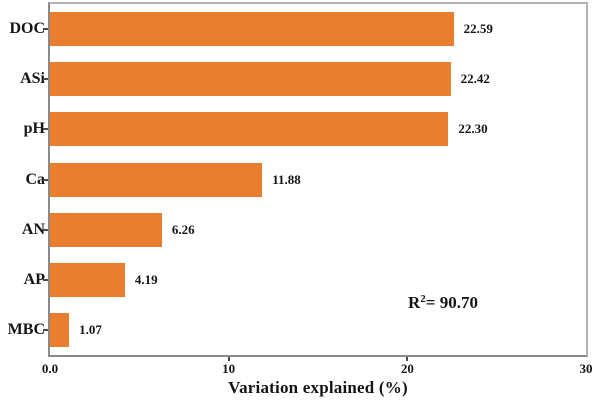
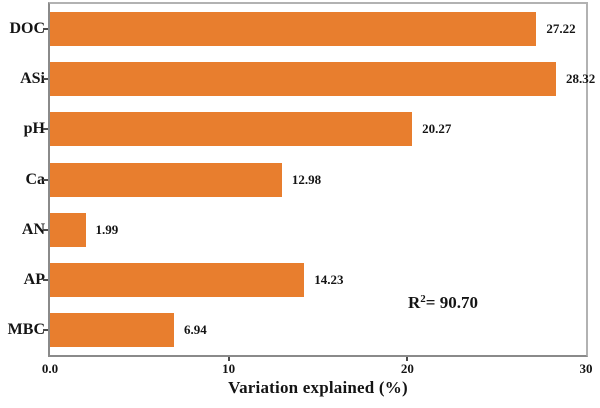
DOC: 22.59 -> 27.22
ASi: 22.42 -> 28.32
pH: 22.30 -> 20.27
Ca: 11.88 -> 12.98
AN: 6.26 -> 1.99
AP: 4.19 -> 14.23
MBC: 1.07 -> 6.94
